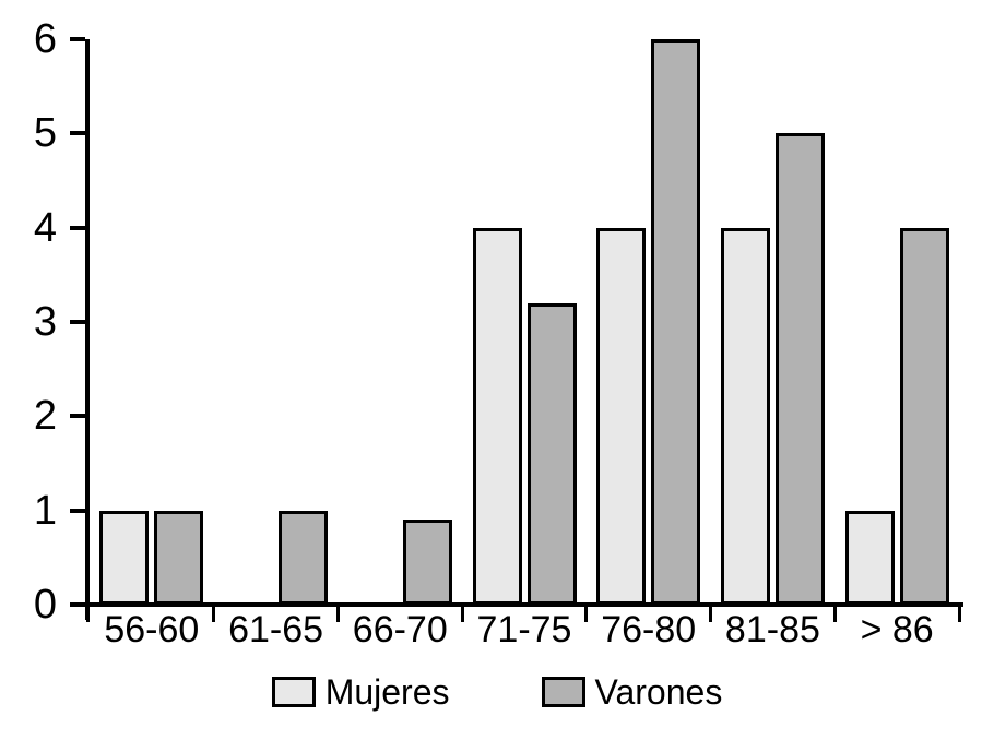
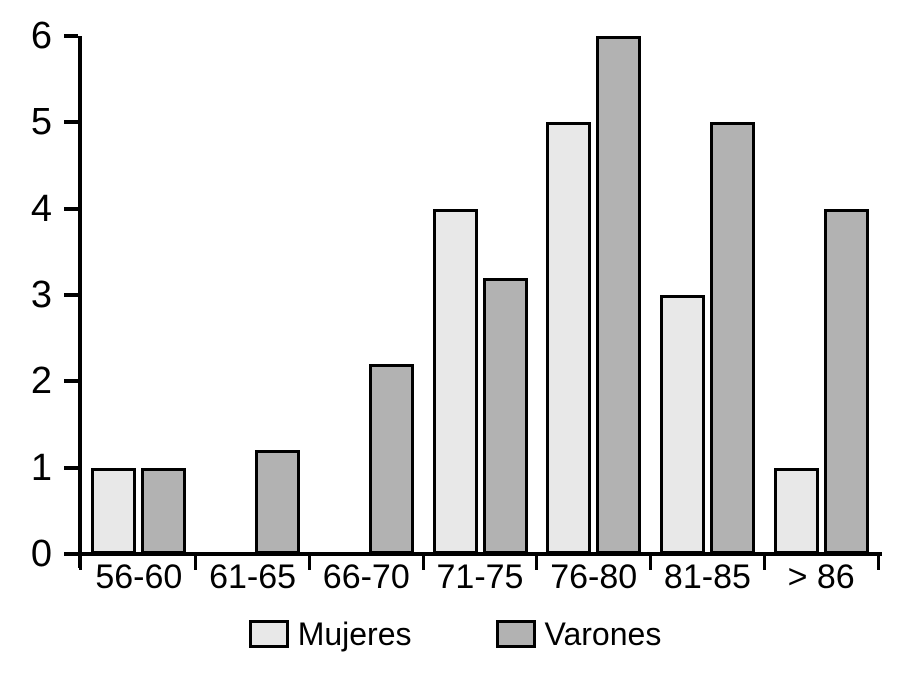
Varones/61-65: 1.0 -> 1.2
Varones/66-70: 0.9 -> 2.2
Mujeres/76-80: 4 -> 5
Mujeres/81-85: 4 -> 3
